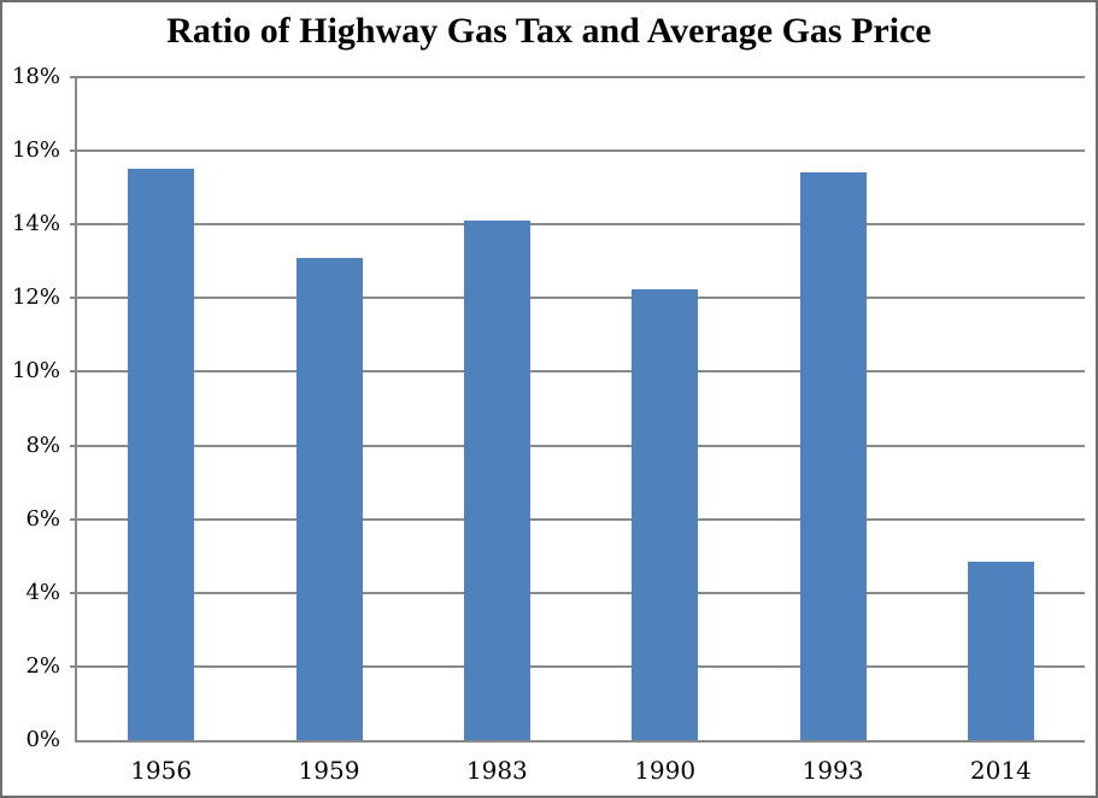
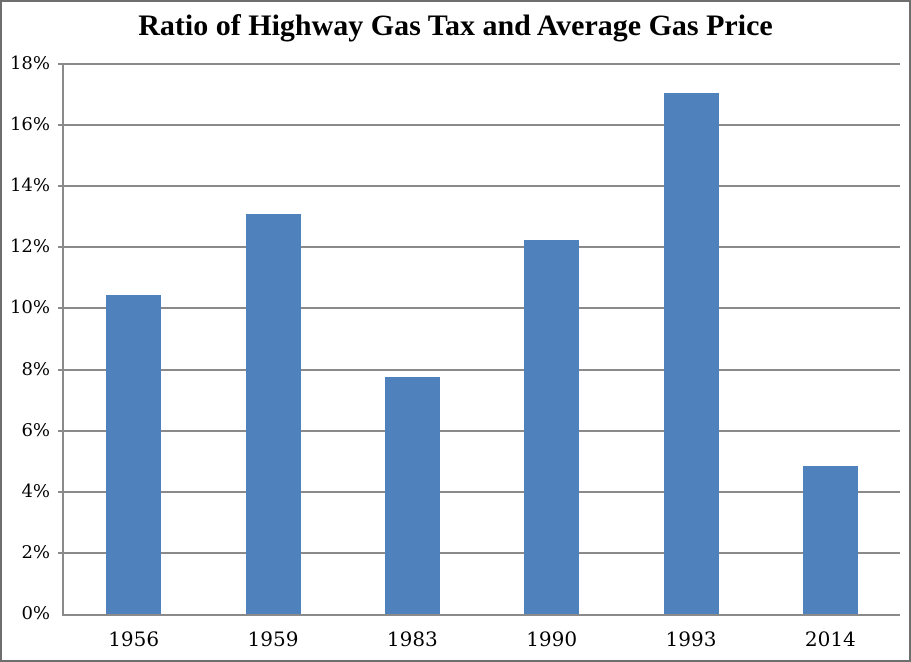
1956: 15.5% -> 10.4%
1983: 14.1% -> 7.8%
1993: 15.4% -> 17.1%
